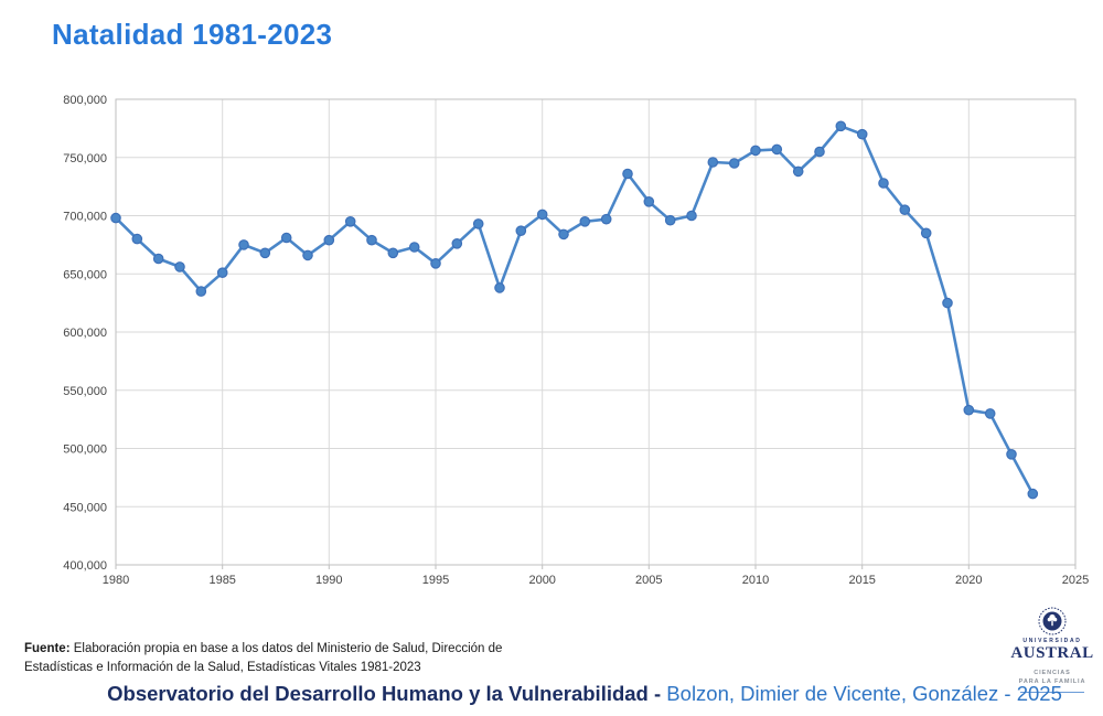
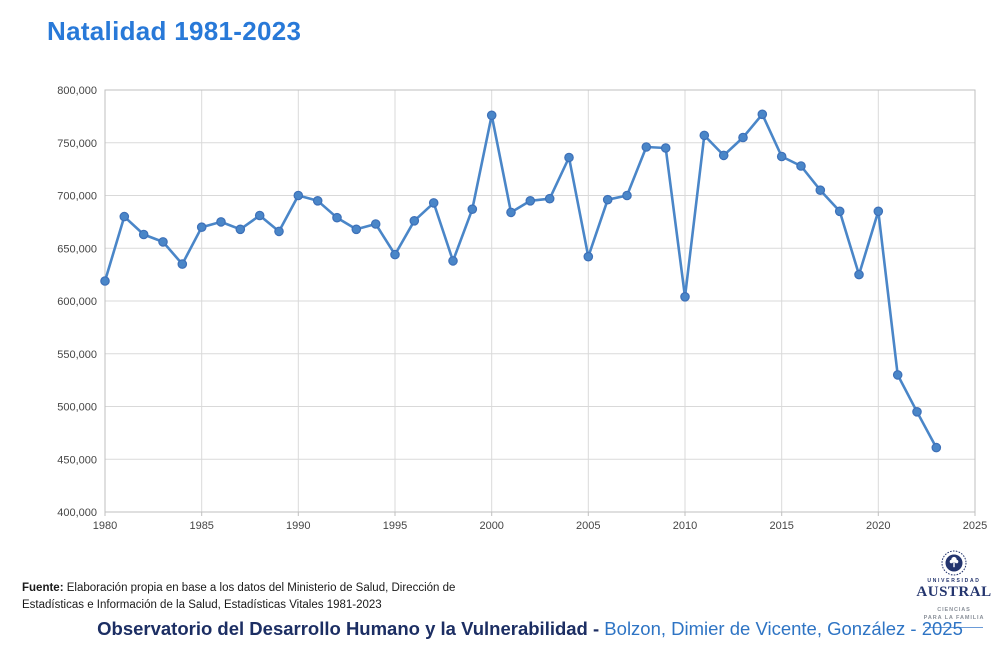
1980: 698000 -> 619000
1985: 651000 -> 670000
1990: 679000 -> 700000
1995: 659000 -> 644000
2000: 701000 -> 776000
2005: 712000 -> 642000
2010: 756000 -> 604000
2015: 770000 -> 737000
2020: 533000 -> 685000
